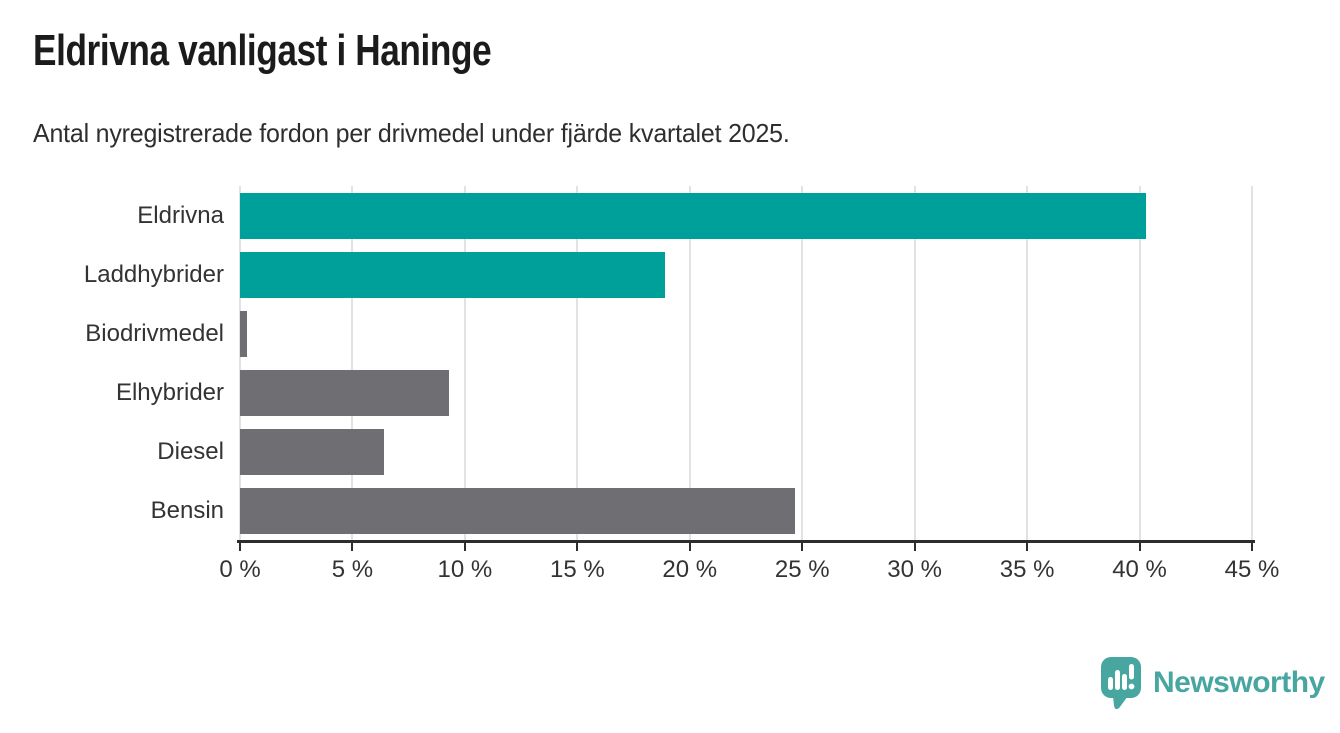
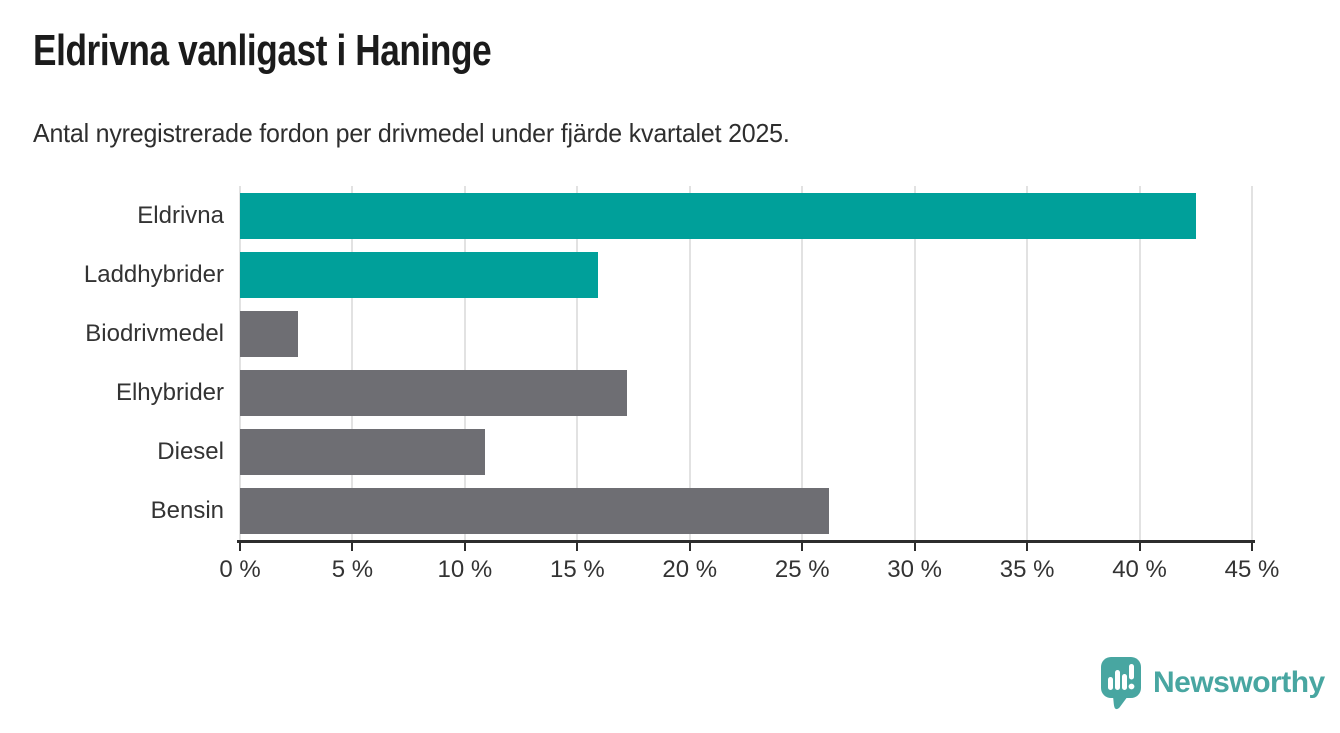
Eldrivna: 40.3% -> 42.5%
Laddhybrider: 18.9% -> 15.9%
Biodrivmedel: 0.3% -> 2.6%
Elhybrider: 9.3% -> 17.2%
Diesel: 6.4% -> 10.9%
Bensin: 24.7% -> 26.2%
